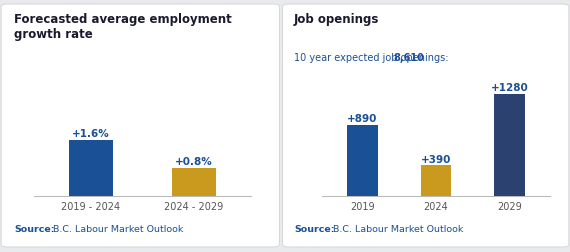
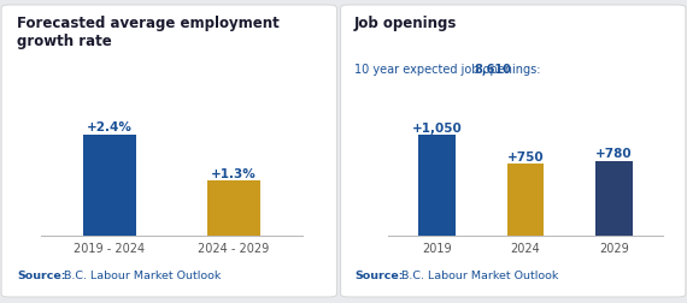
2019 - 2024: +1.6% -> +2.4%
2024 - 2029: +0.8% -> +1.3%
2019: +890 -> +1,050
2024: +390 -> +750
2029: +1280 -> +780
